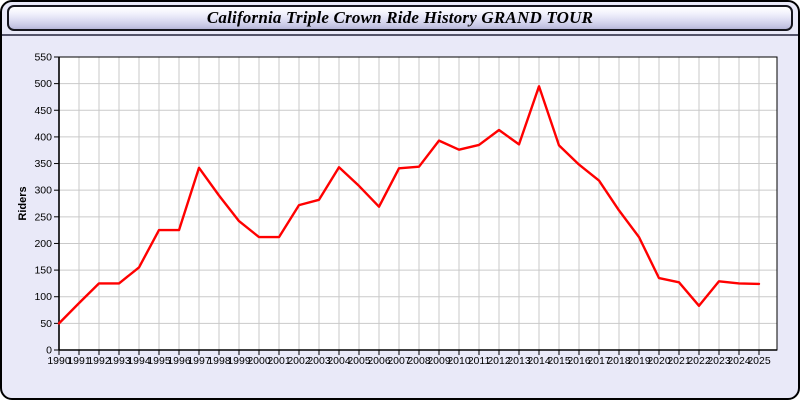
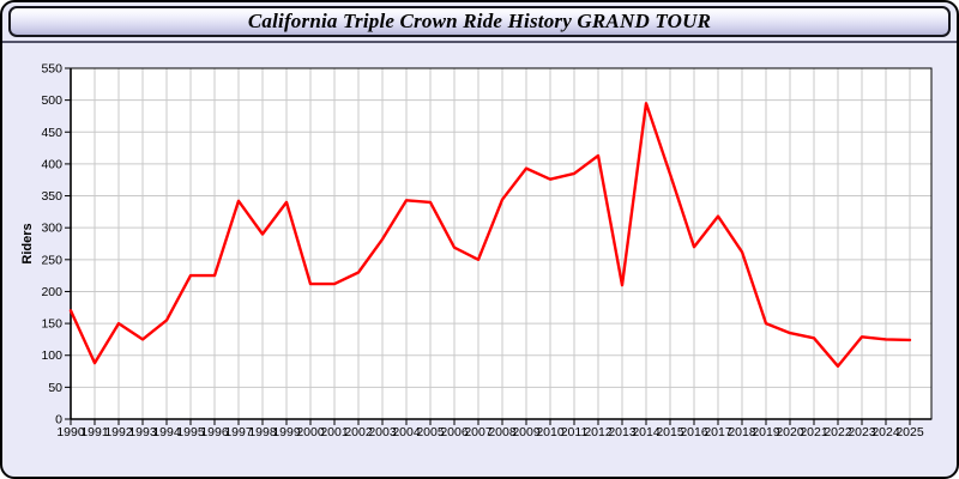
1990: 50 -> 170
1992: 120 -> 150
1999: 240 -> 340
2002: 270 -> 230
2005: 310 -> 340
2007: 340 -> 250
2013: 390 -> 210
2016: 350 -> 270
2019: 210 -> 150
